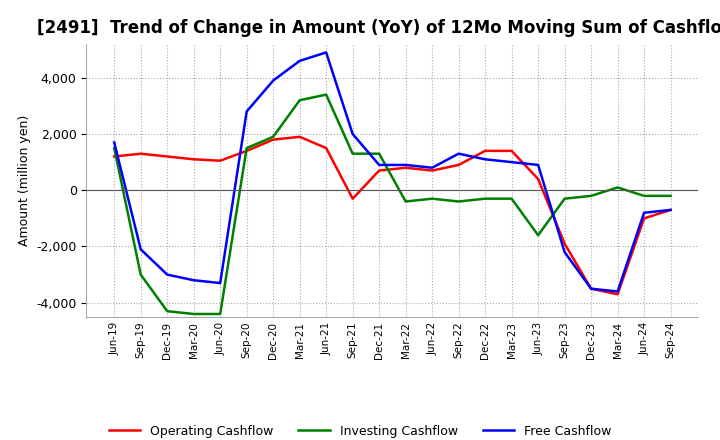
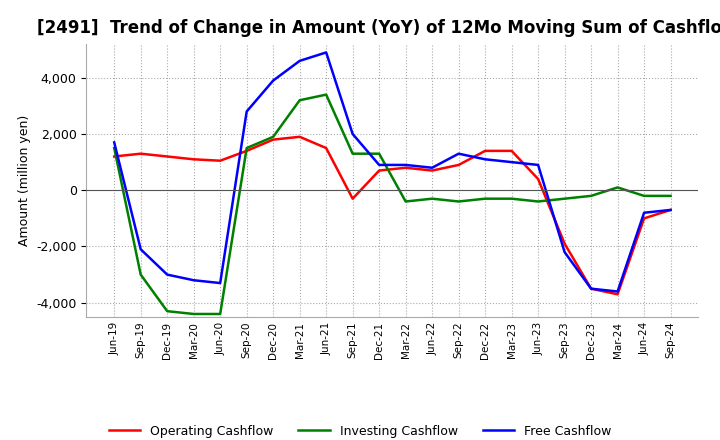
Investing Cashflow/Jun-23: -1,600 -> -400
